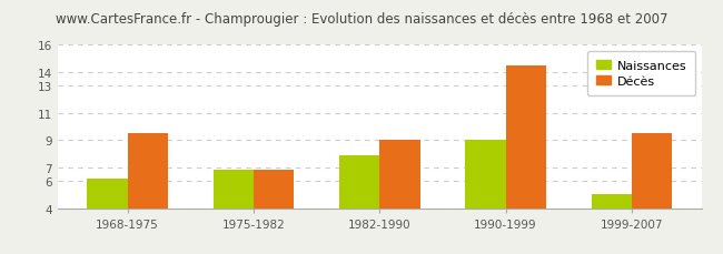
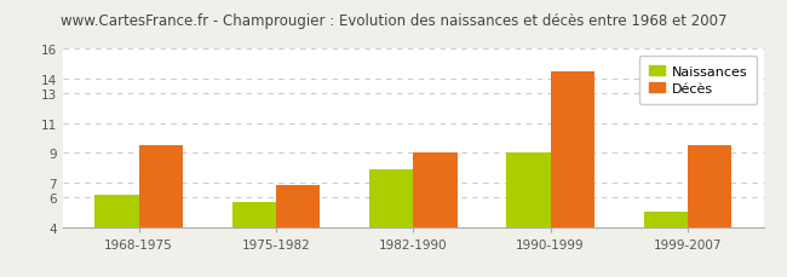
Naissances/1975-1982: 6.8 -> 5.7
